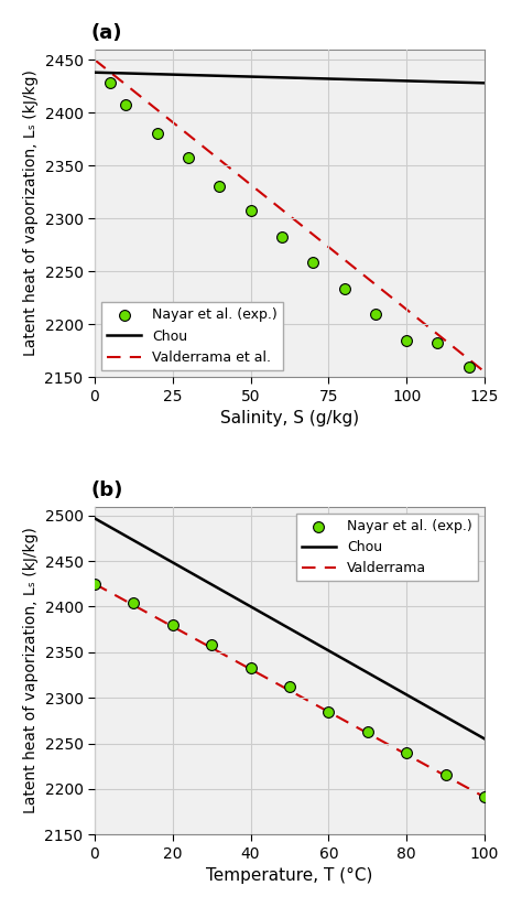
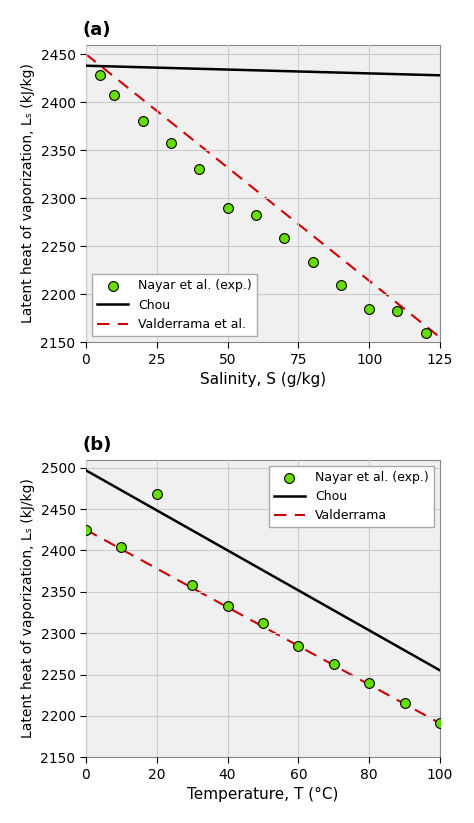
50: 2307 -> 2290
20: 2380 -> 2468
